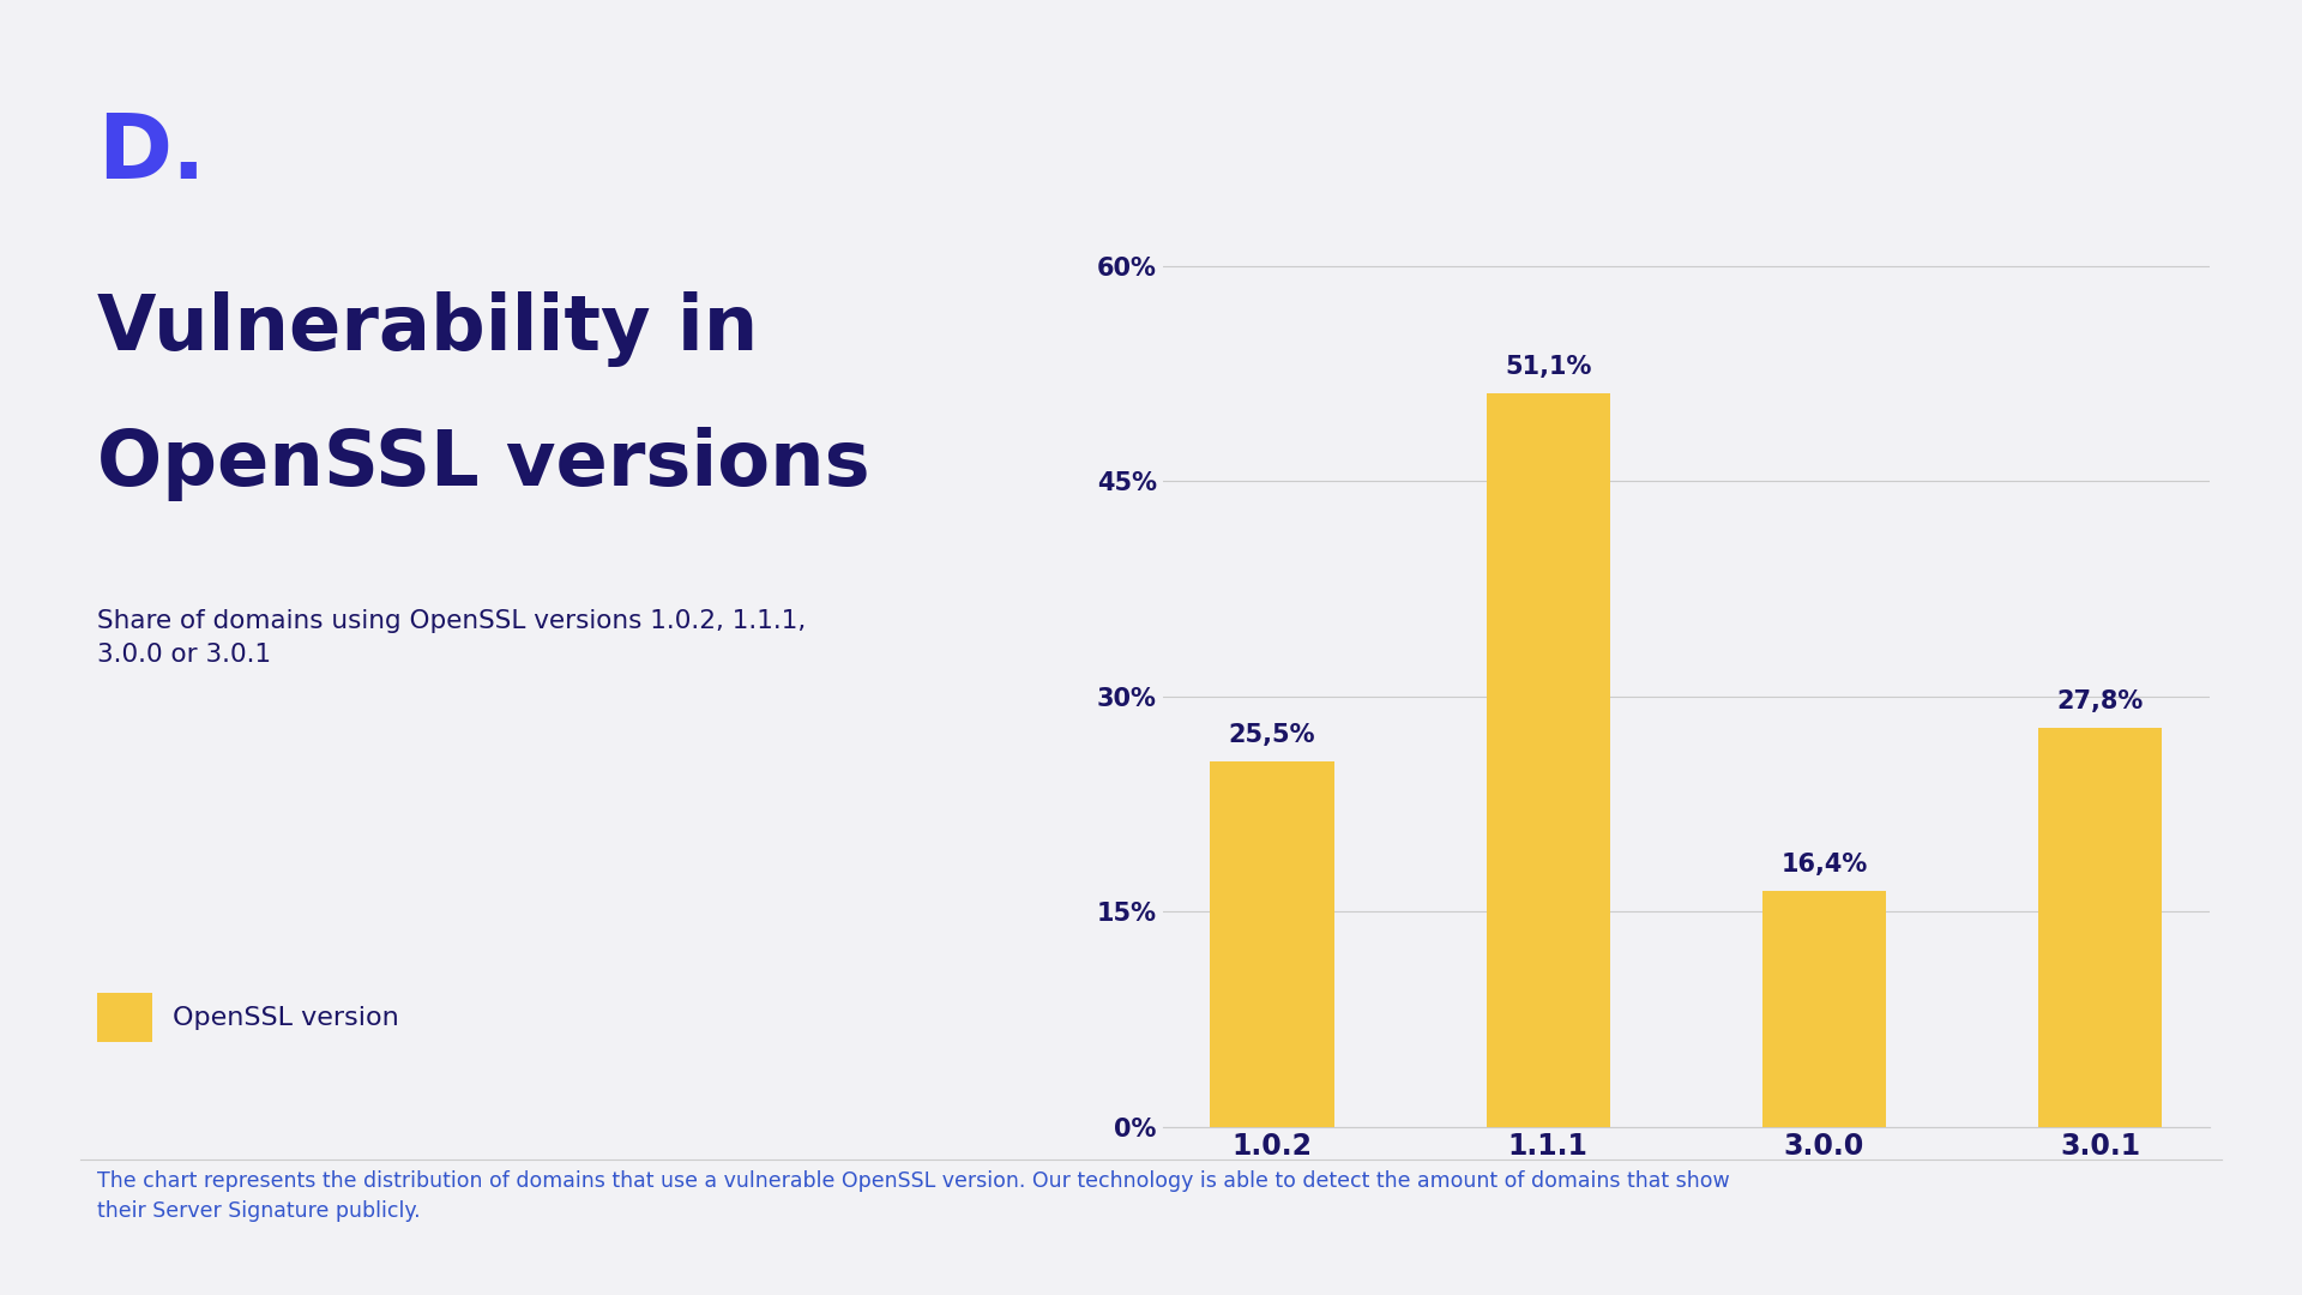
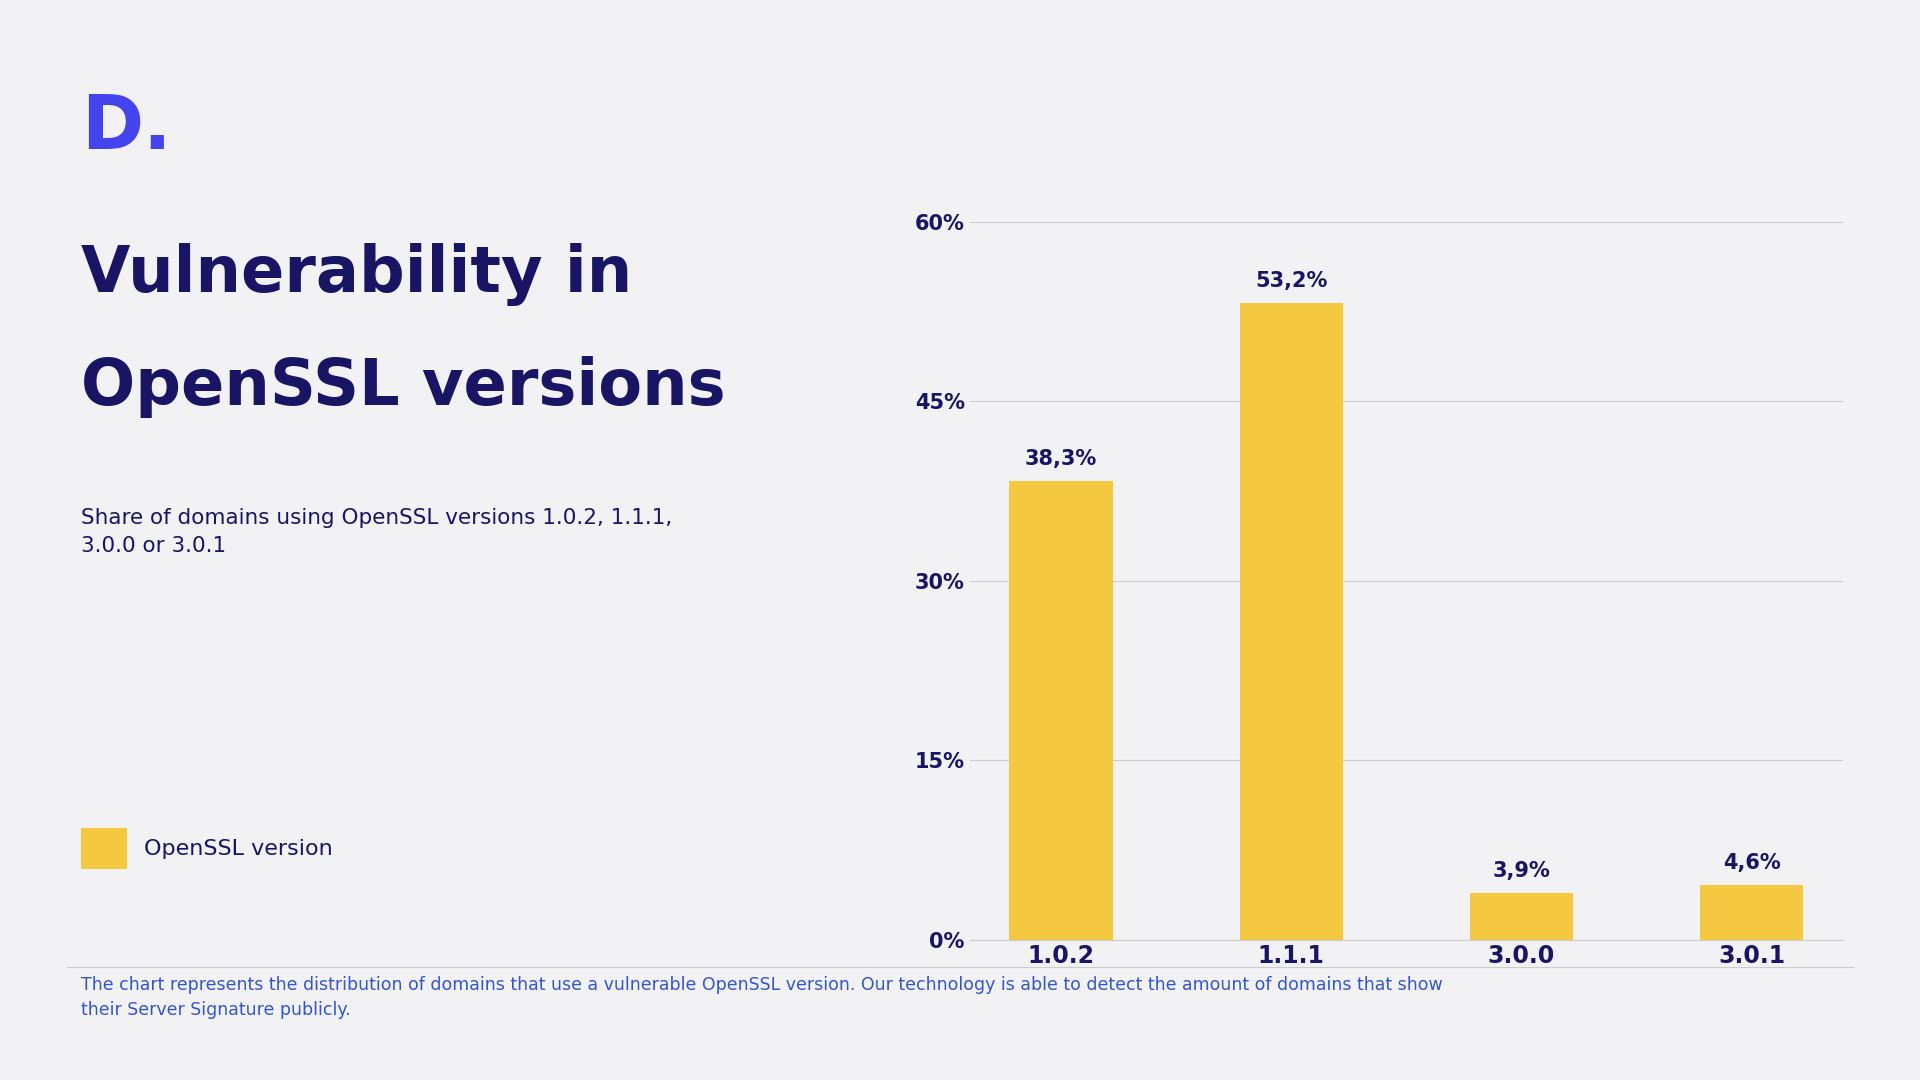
1.0.2: 25,5% -> 38,3%
1.1.1: 51,1% -> 53,2%
3.0.0: 16,4% -> 3,9%
3.0.1: 27,8% -> 4,6%
